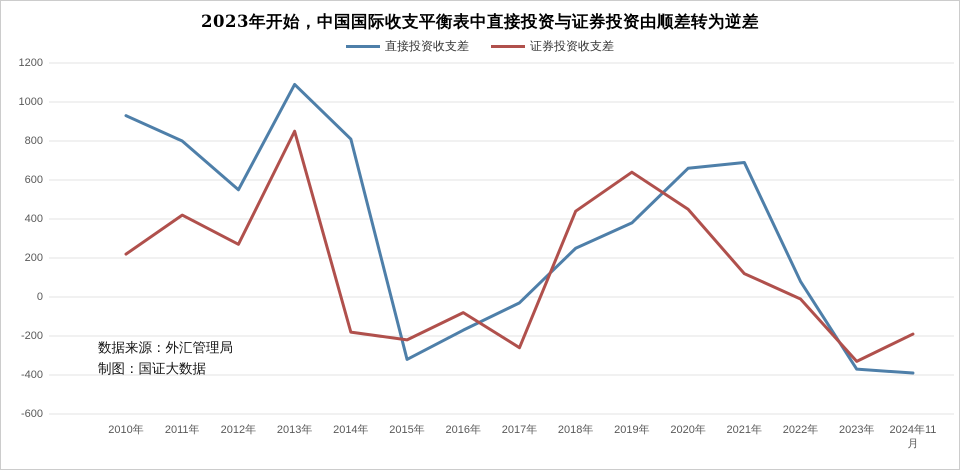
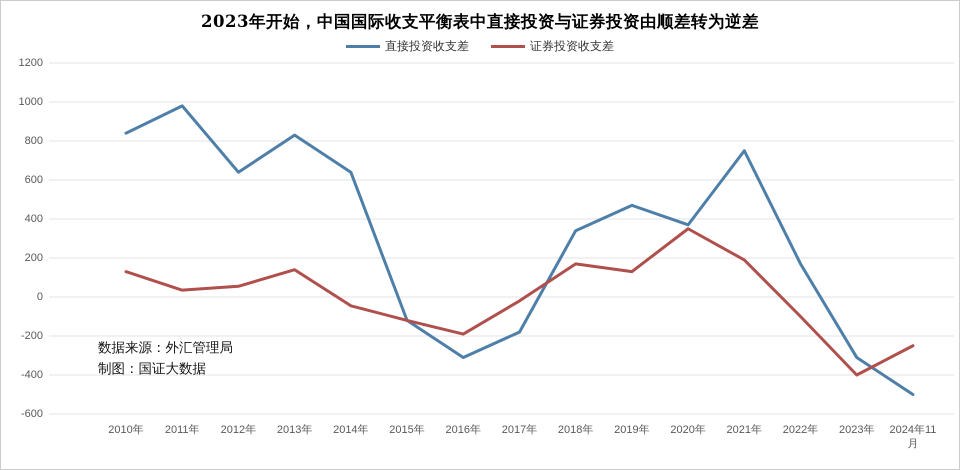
直接投资收支差/2010年: 930 -> 840
证券投资收支差/2010年: 220 -> 130
直接投资收支差/2011年: 800 -> 980
证券投资收支差/2011年: 420 -> 40
直接投资收支差/2012年: 550 -> 640
证券投资收支差/2012年: 270 -> 60
直接投资收支差/2013年: 1090 -> 830
证券投资收支差/2013年: 850 -> 140
直接投资收支差/2014年: 810 -> 640
证券投资收支差/2014年: -180 -> -40
直接投资收支差/2015年: -320 -> -120
证券投资收支差/2015年: -220 -> -120
直接投资收支差/2016年: -170 -> -310
证券投资收支差/2016年: -80 -> -190
直接投资收支差/2017年: -30 -> -180
证券投资收支差/2017年: -260 -> -20
直接投资收支差/2018年: 250 -> 340
证券投资收支差/2018年: 440 -> 170
直接投资收支差/2019年: 380 -> 470
证券投资收支差/2019年: 640 -> 130
直接投资收支差/2020年: 660 -> 370
证券投资收支差/2020年: 450 -> 350
直接投资收支差/2021年: 690 -> 750
证券投资收支差/2021年: 120 -> 190
直接投资收支差/2022年: 80 -> 170
证券投资收支差/2022年: -10 -> -100
直接投资收支差/2023年: -370 -> -310
证券投资收支差/2023年: -330 -> -400
直接投资收支差/2024年11月: -390 -> -500
证券投资收支差/2024年11月: -190 -> -250
